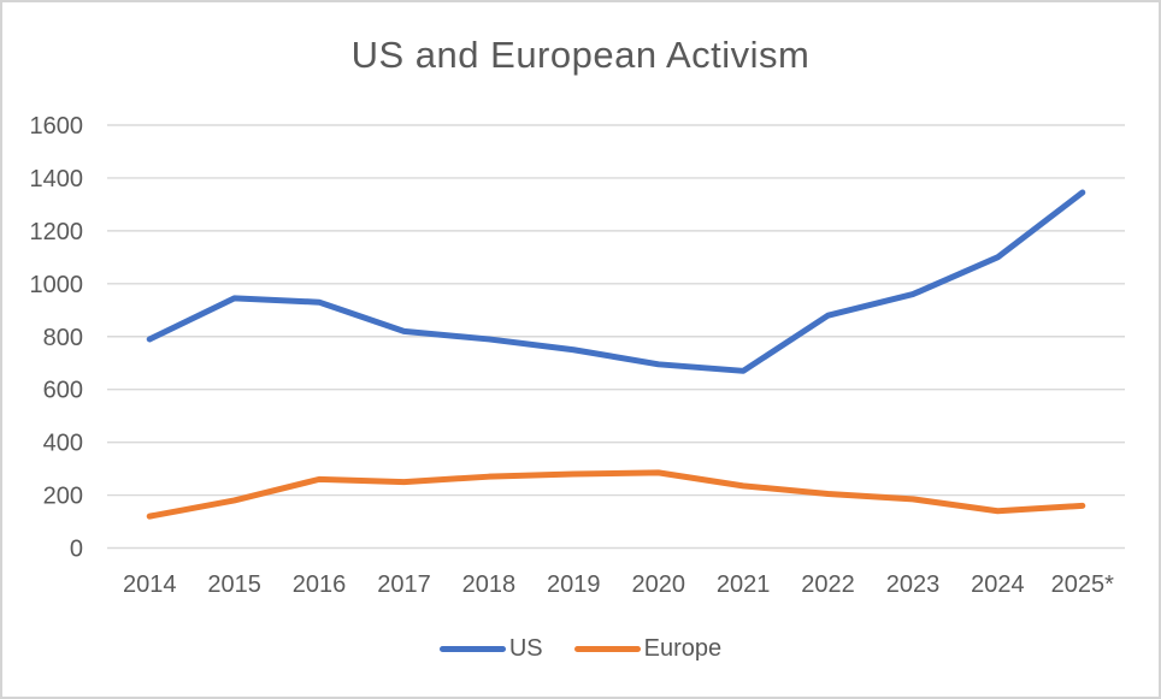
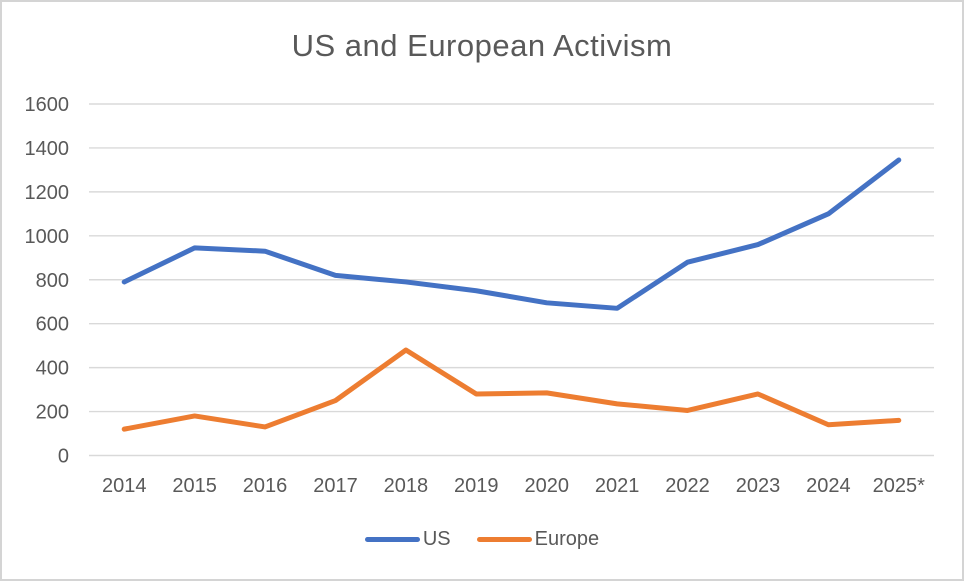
Europe/2016: 260 -> 130
Europe/2018: 270 -> 480
Europe/2023: 180 -> 280
